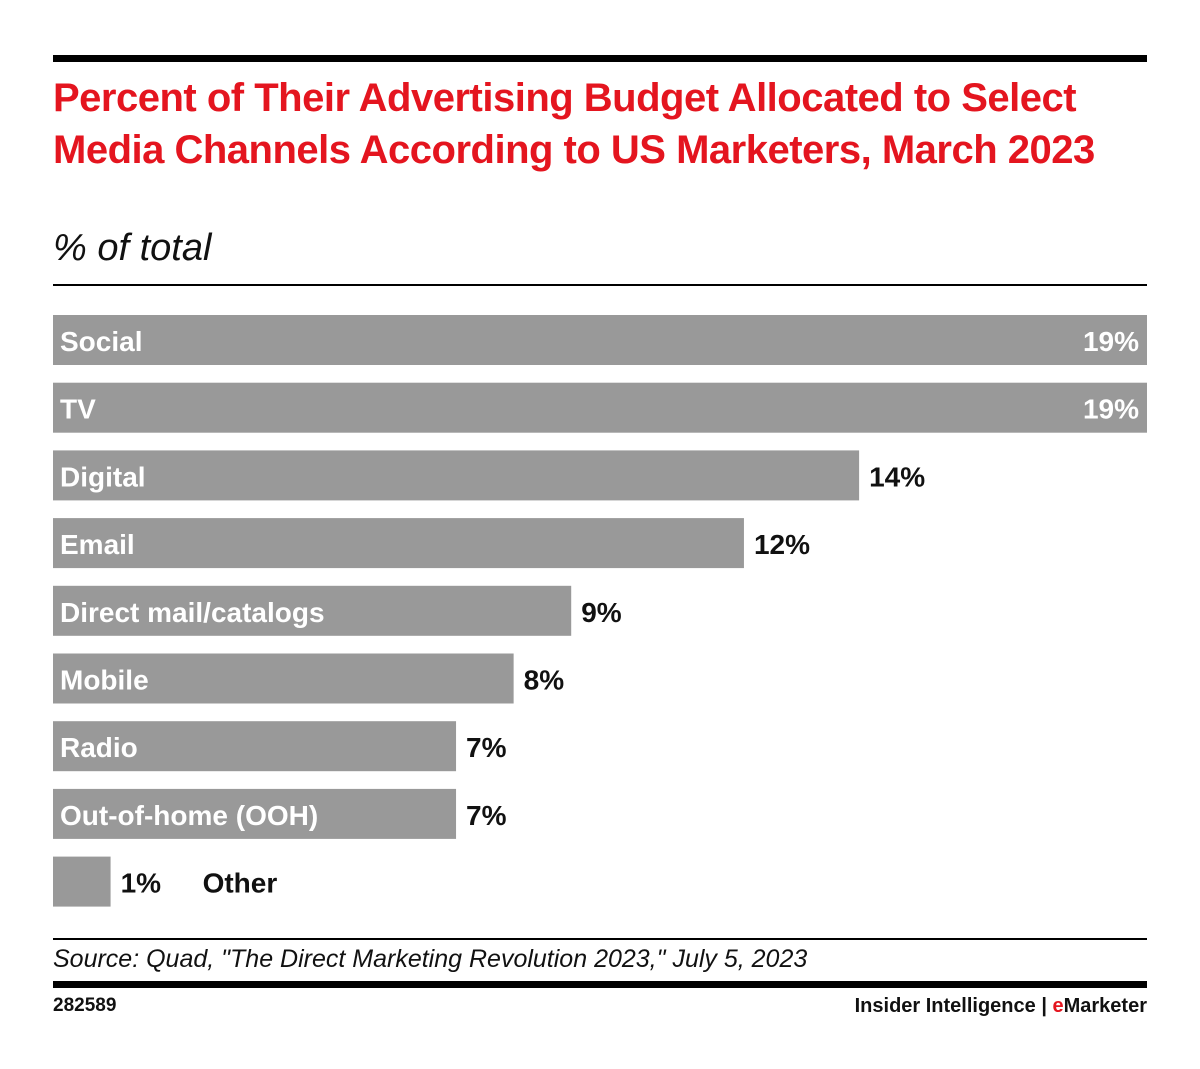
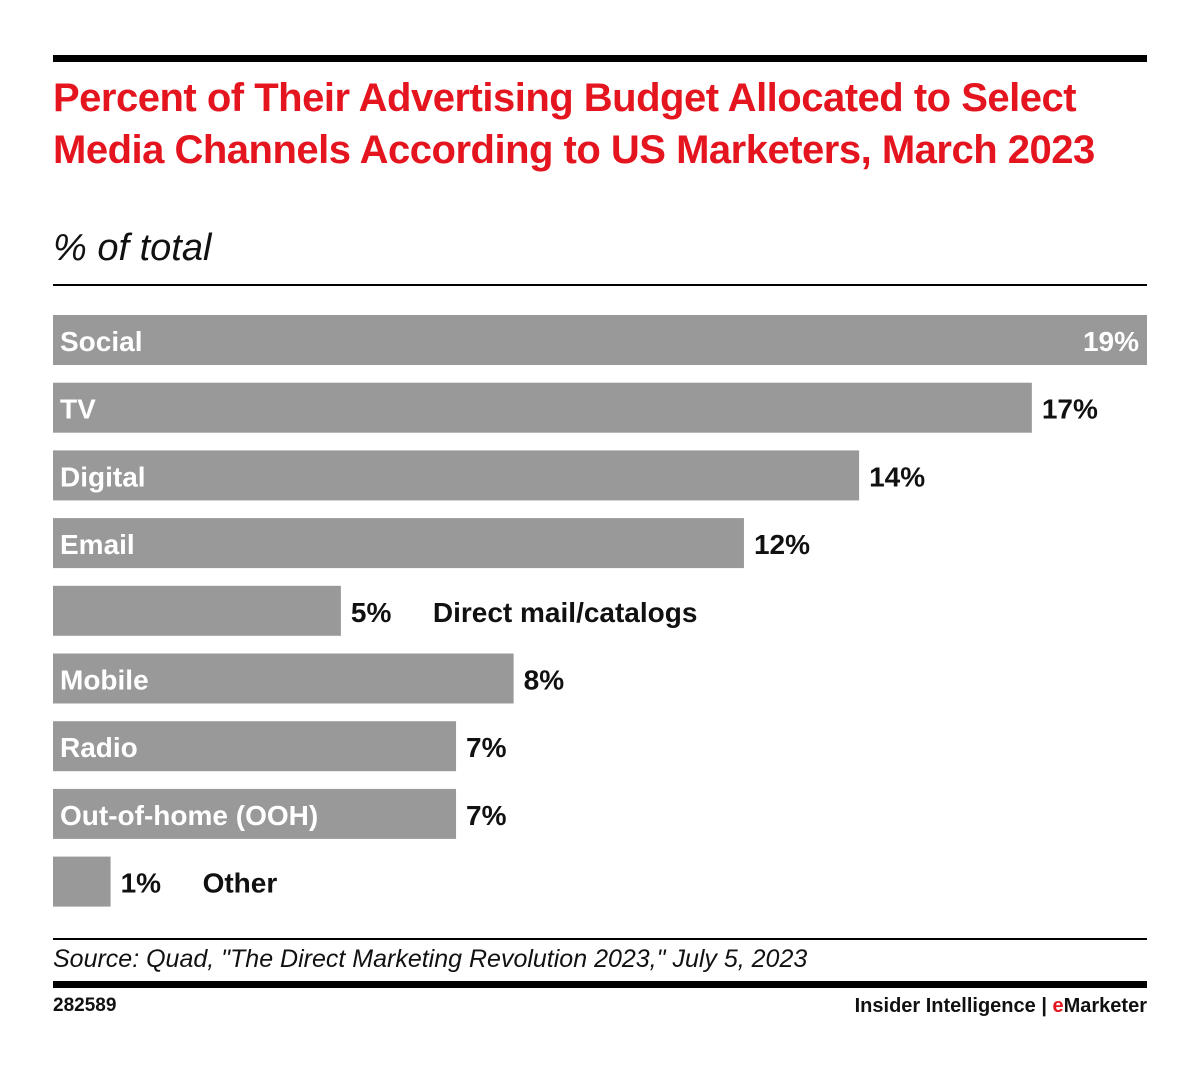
TV: 19% -> 17%
Direct mail/catalogs: 9% -> 5%
